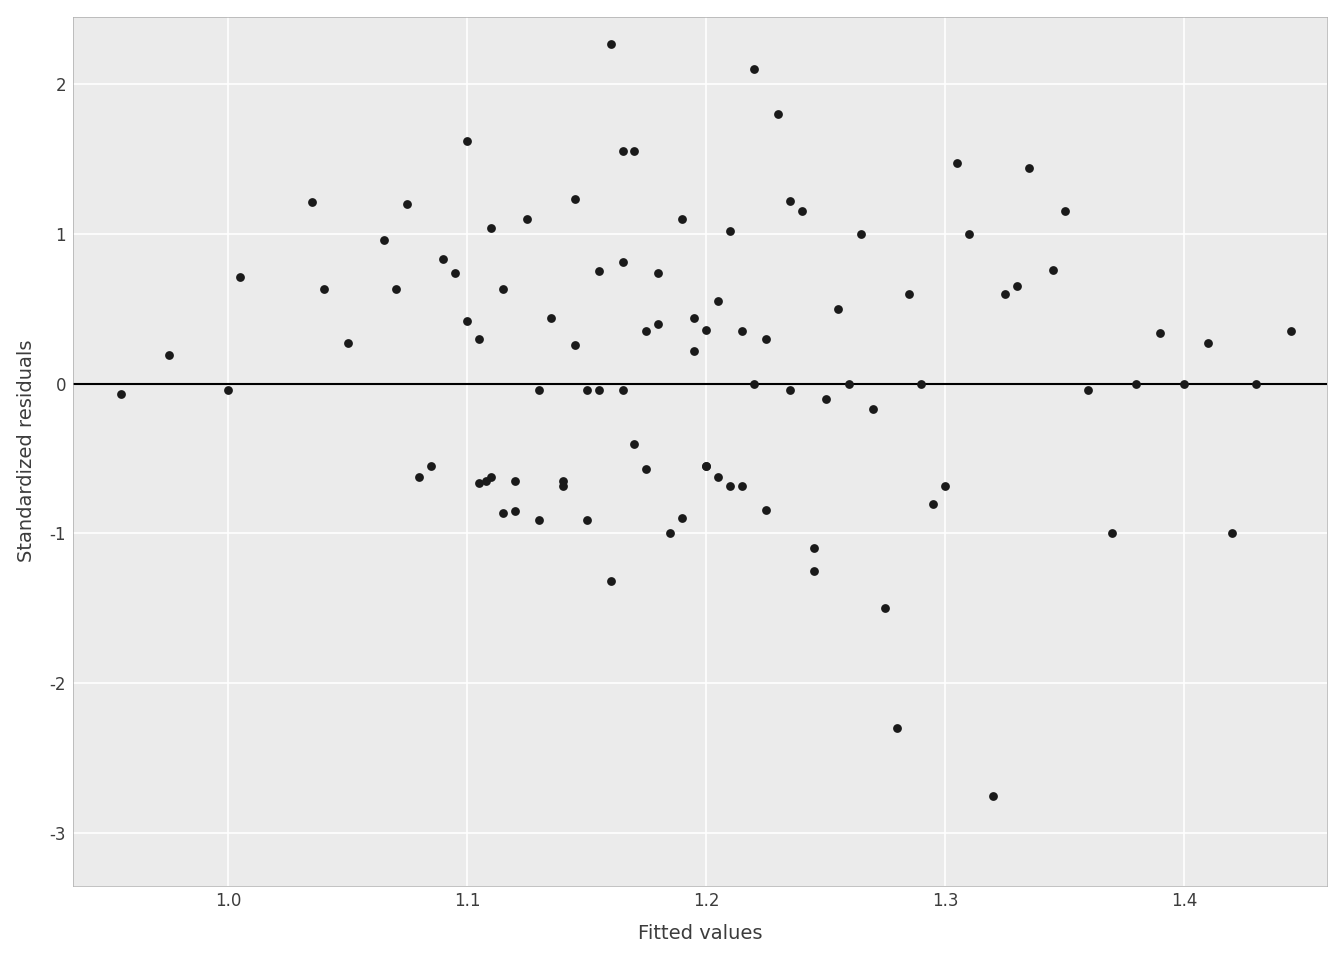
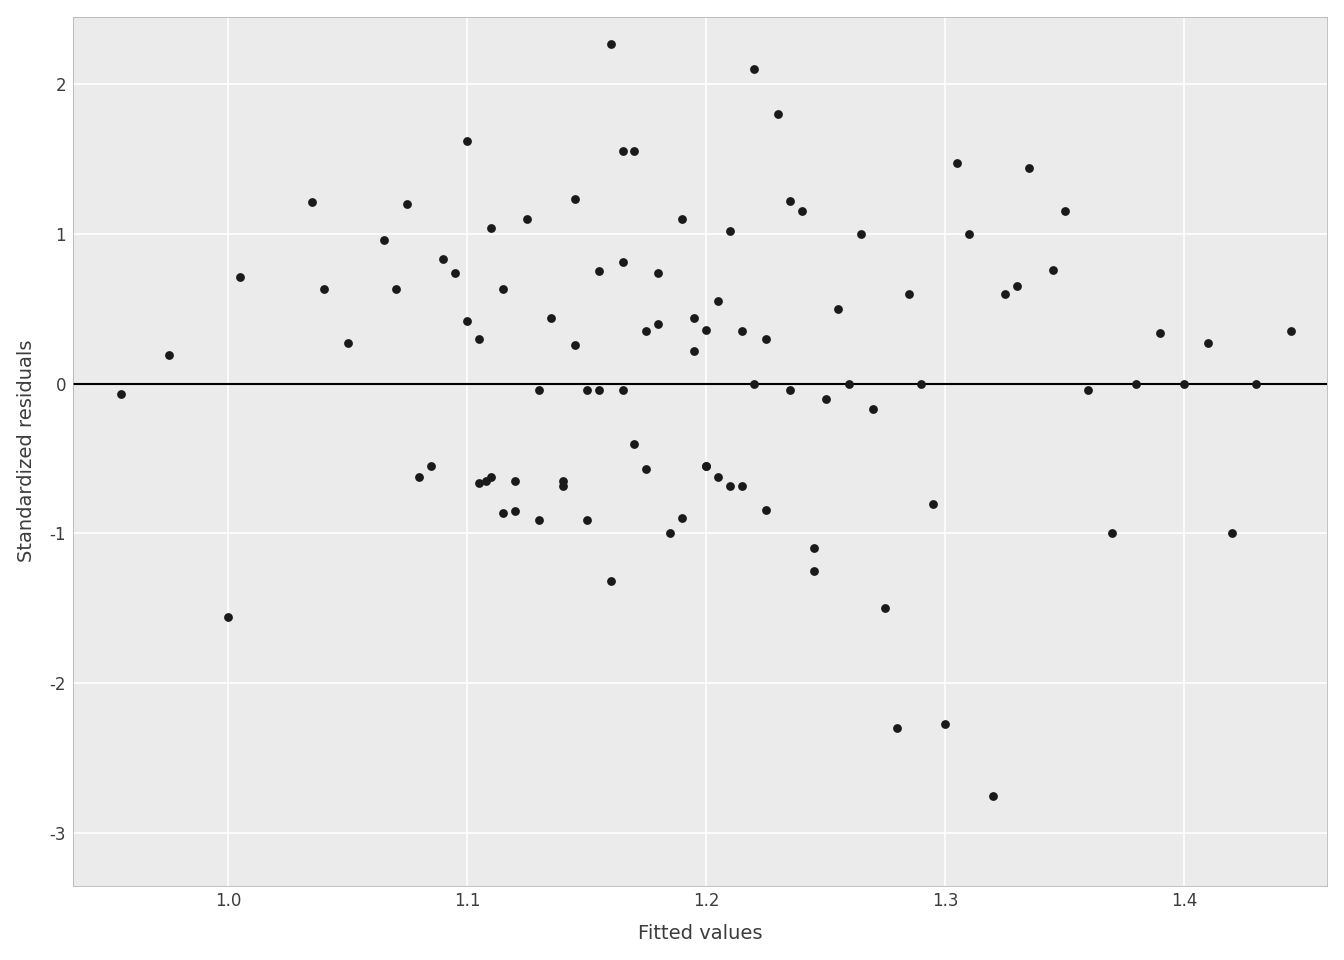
1.0: -0.04 -> -1.56
1.3: -0.68 -> -2.27
